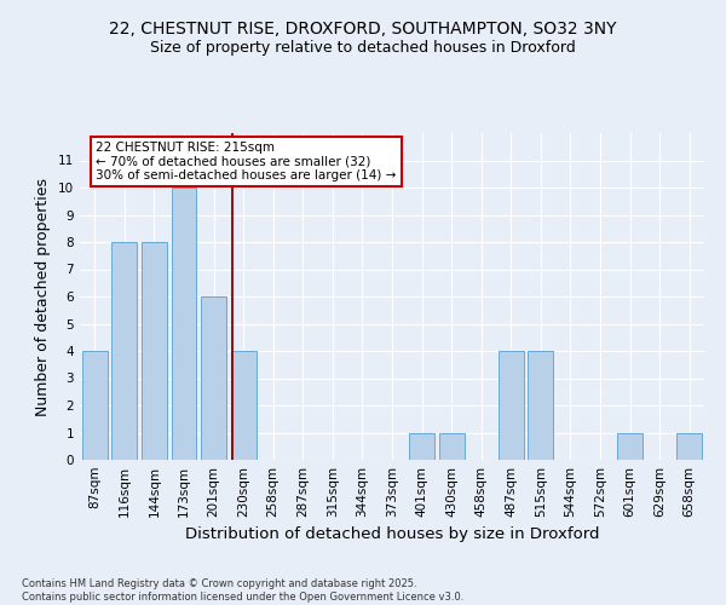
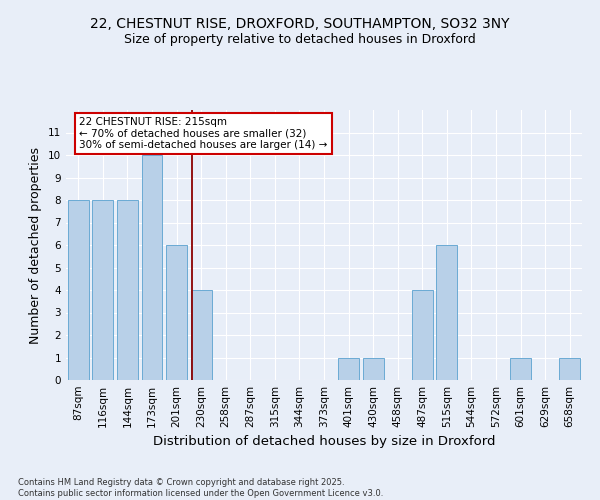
87sqm: 4 -> 8
515sqm: 4 -> 6
